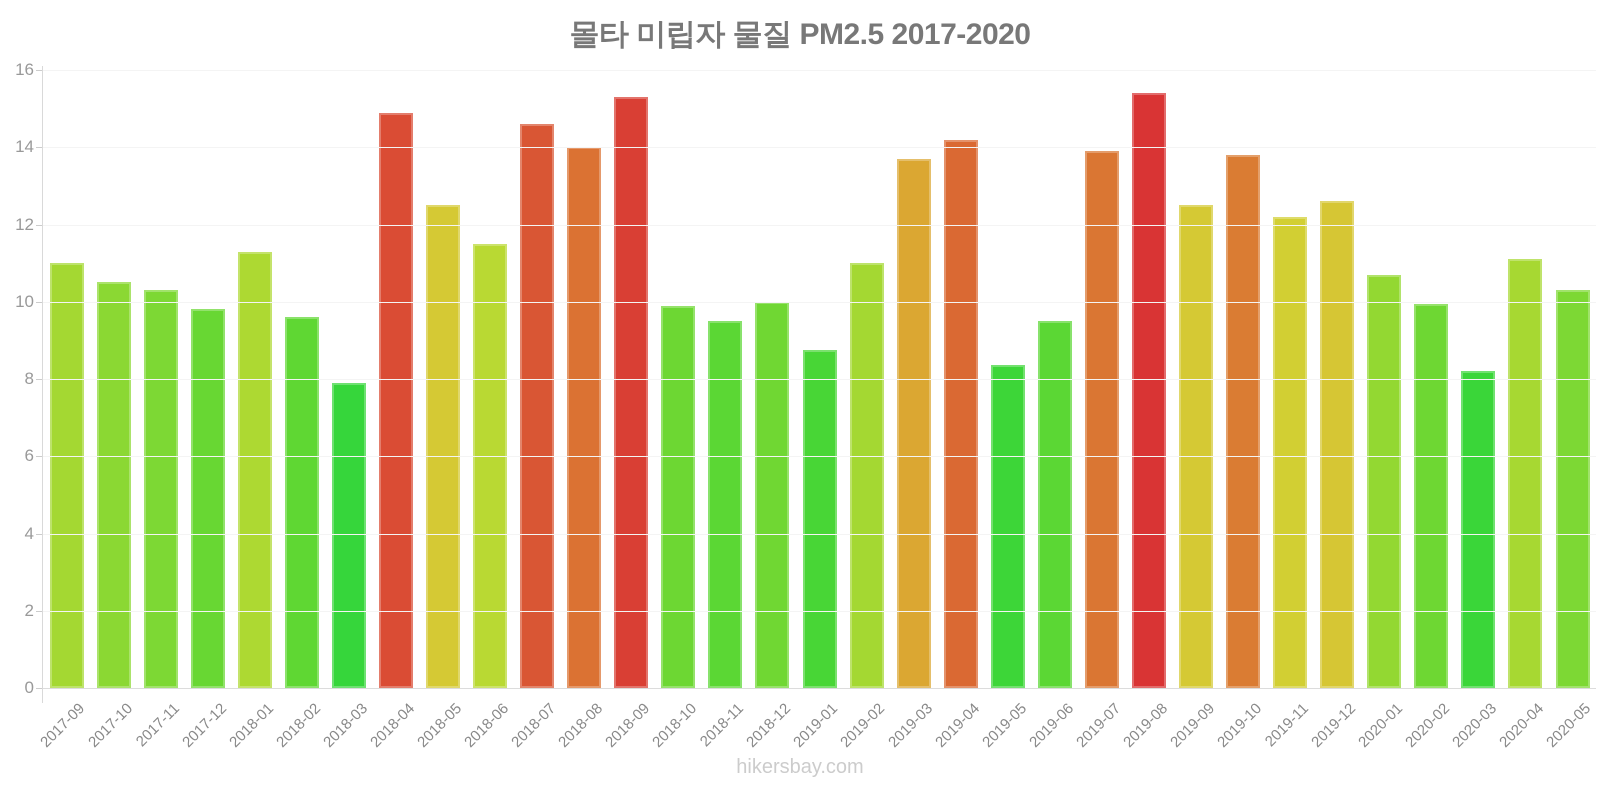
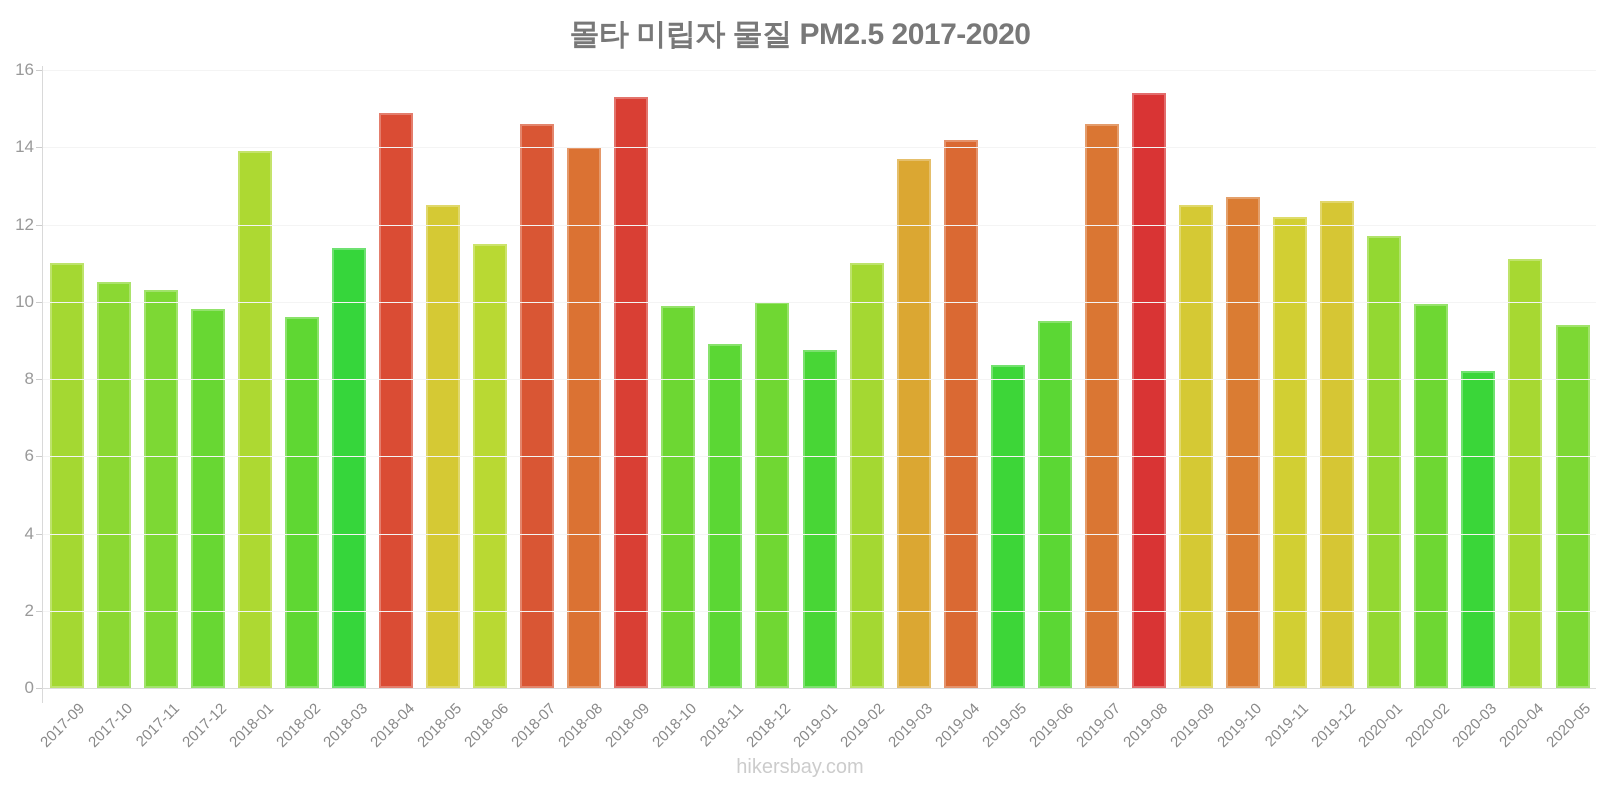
2018-01: 11.3 -> 13.9
2018-03: 7.9 -> 11.4
2018-11: 9.5 -> 8.9
2019-07: 13.9 -> 14.6
2019-10: 13.8 -> 12.7
2020-01: 10.7 -> 11.7
2020-05: 10.3 -> 9.4
